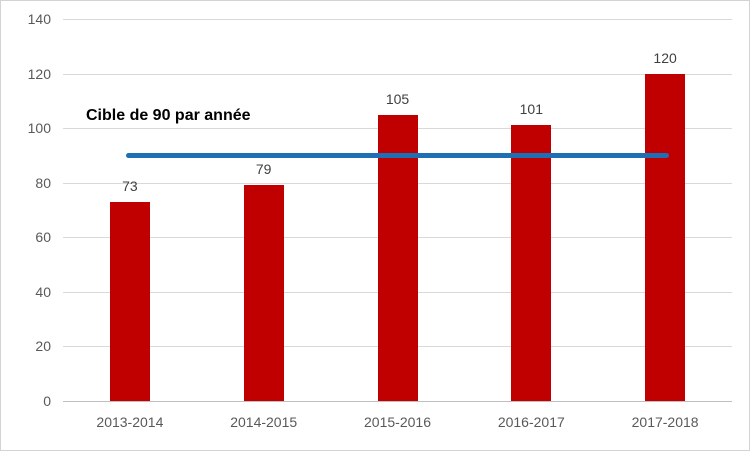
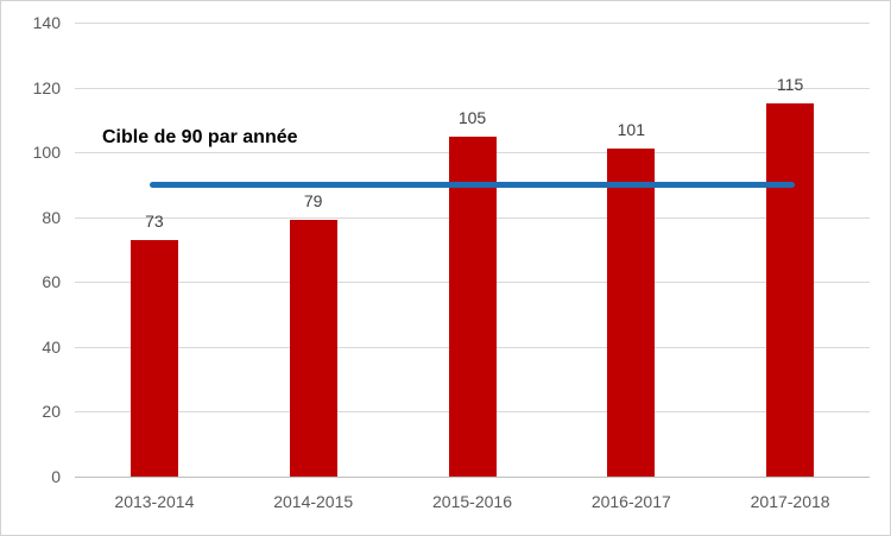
2017-2018: 120 -> 115
